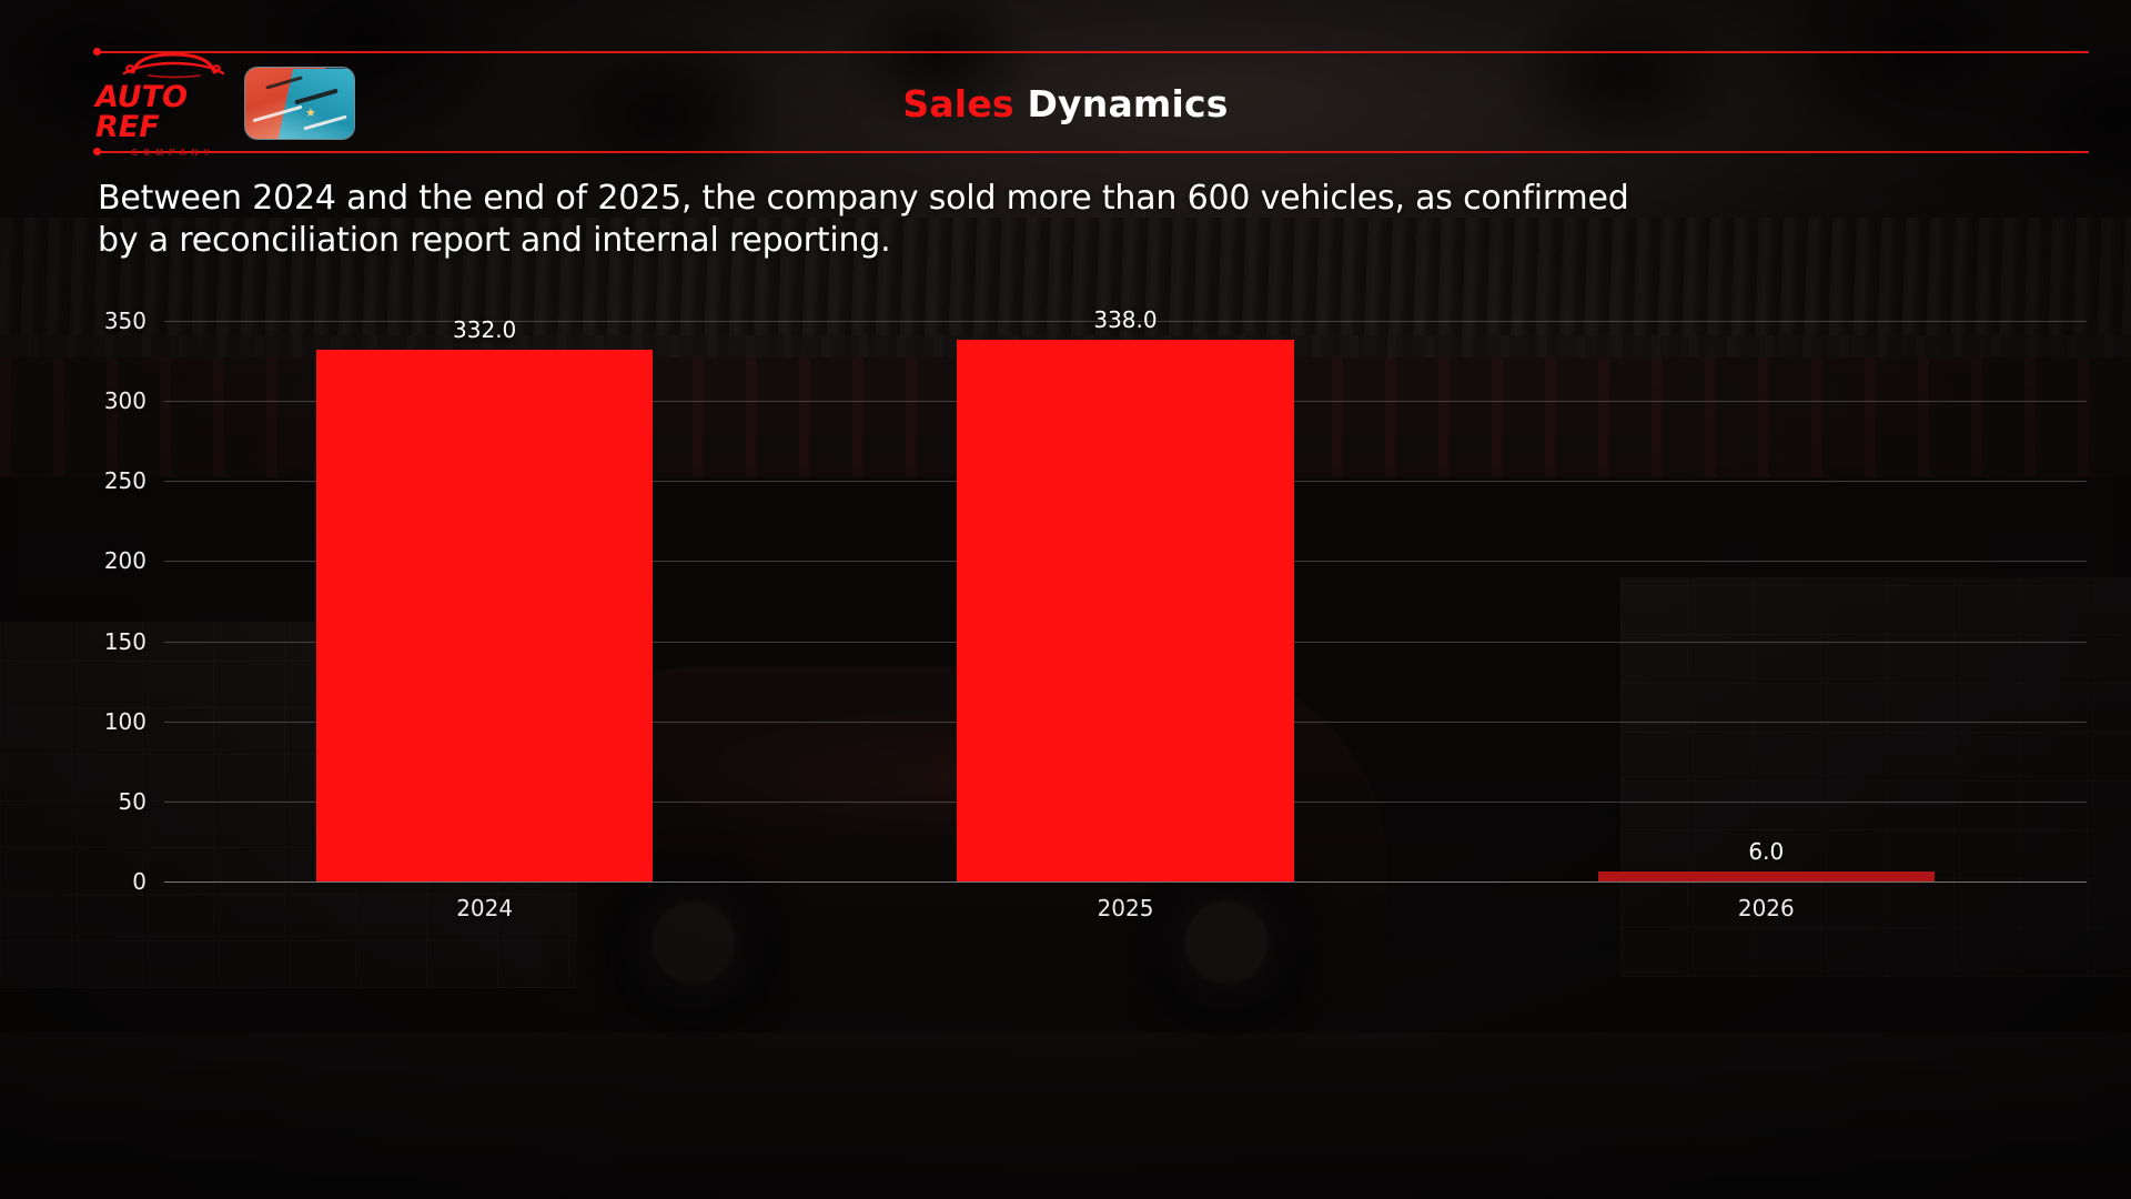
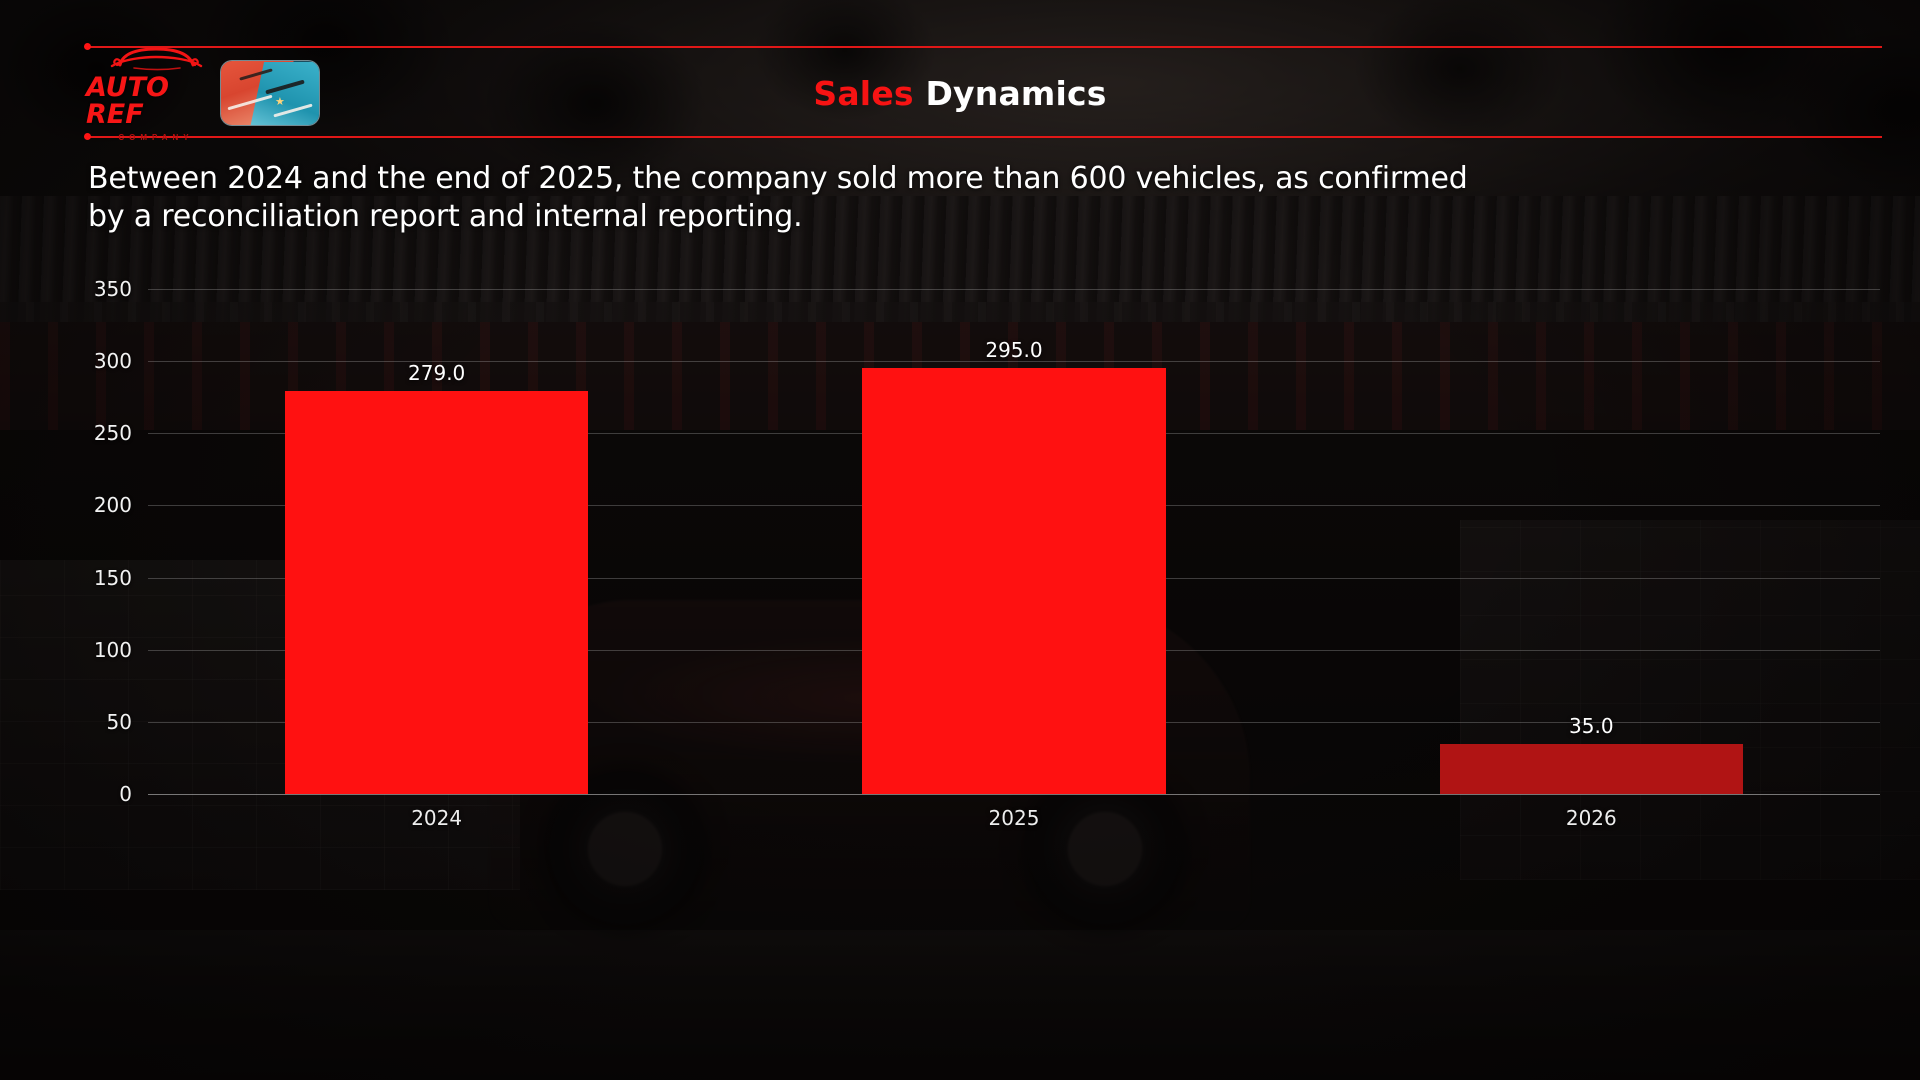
2024: 332.0 -> 279.0
2025: 338.0 -> 295.0
2026: 6.0 -> 35.0
